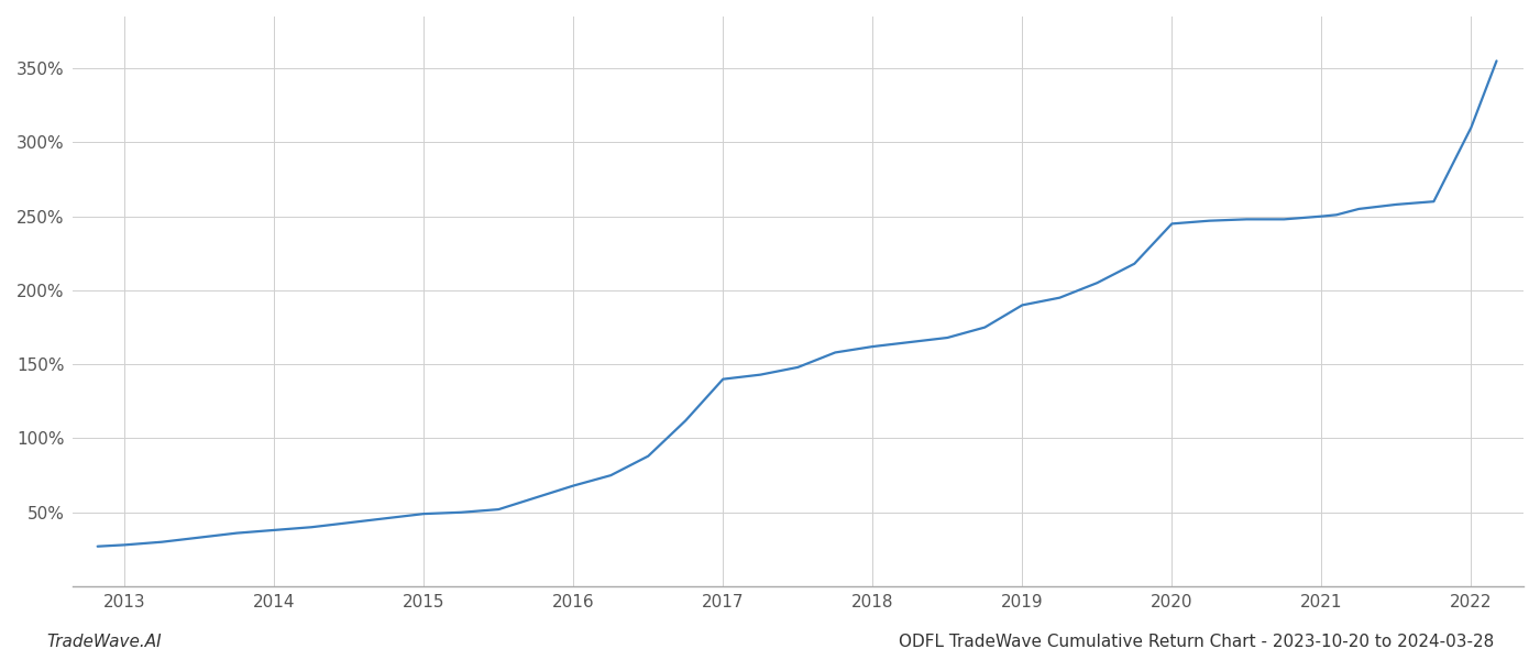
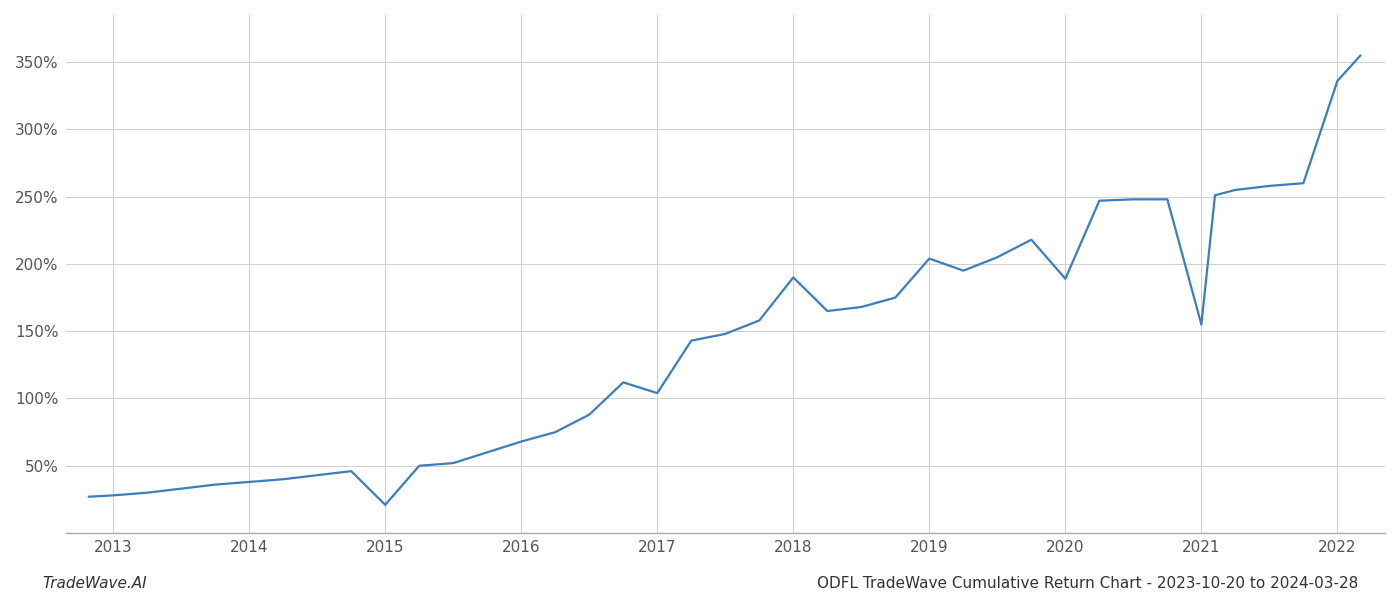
2015: 49% -> 21%
2017: 140% -> 104%
2018: 162% -> 190%
2019: 190% -> 204%
2020: 245% -> 189%
2021: 250% -> 155%
2022: 310% -> 336%
